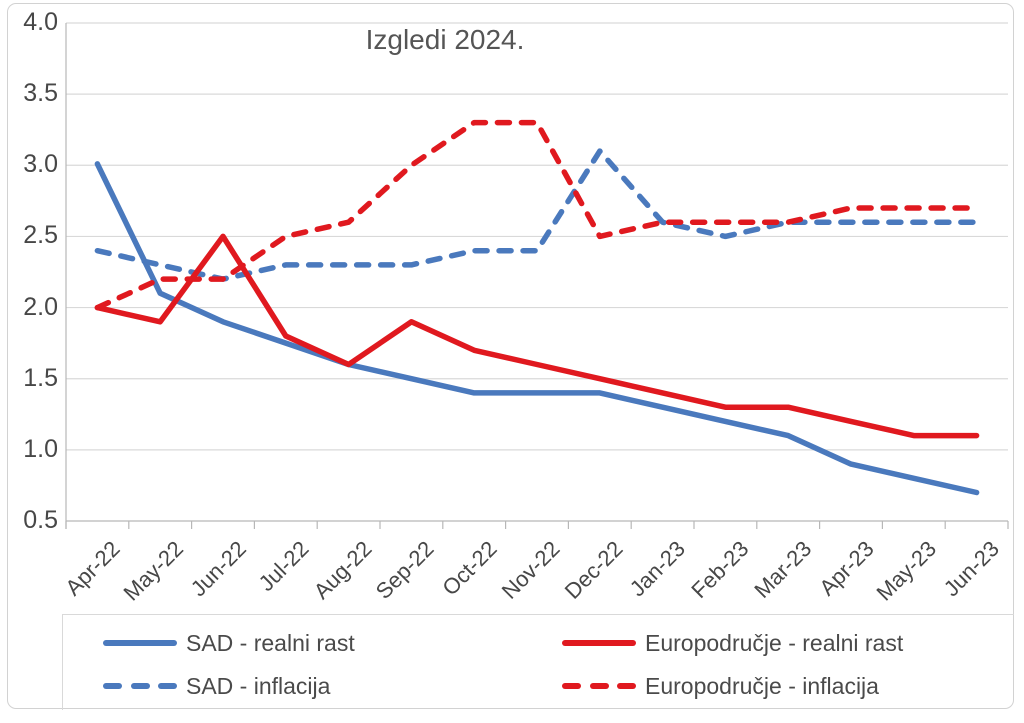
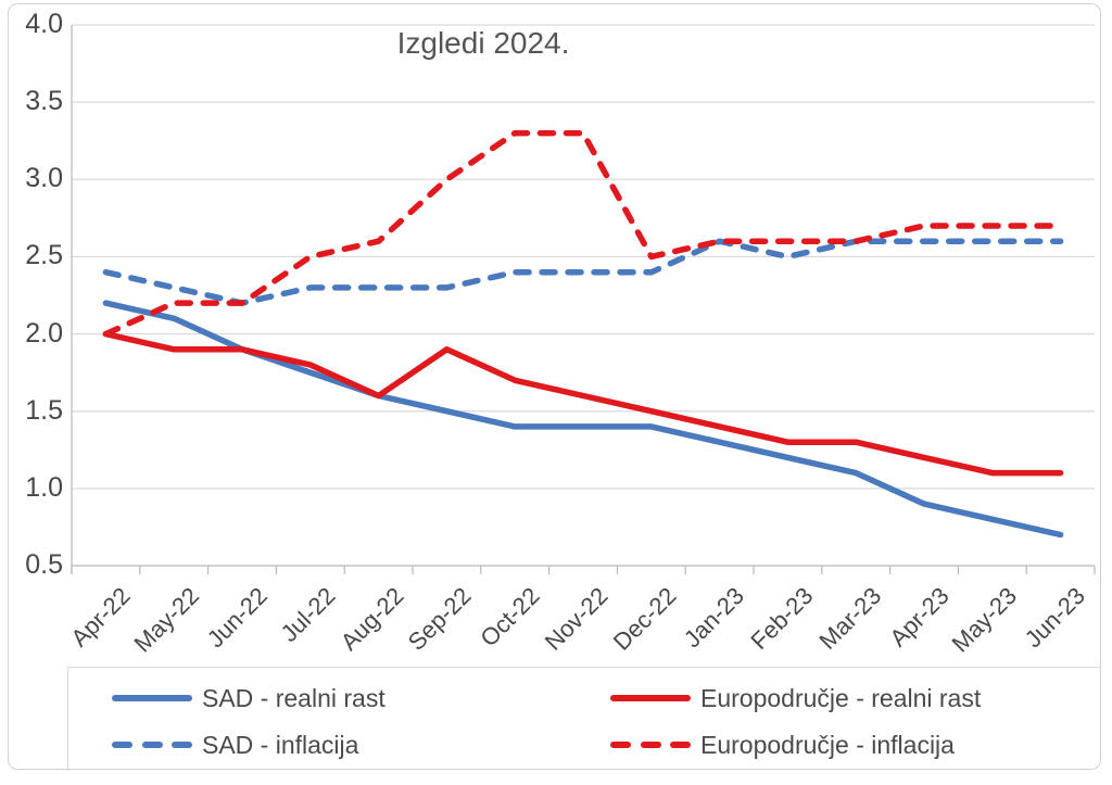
SAD - realni rast/Apr-22: 3.01 -> 2.20
Europodručje - realni rast/Jun-22: 2.5 -> 1.9
SAD - inflacija/Dec-22: 3.1 -> 2.4
